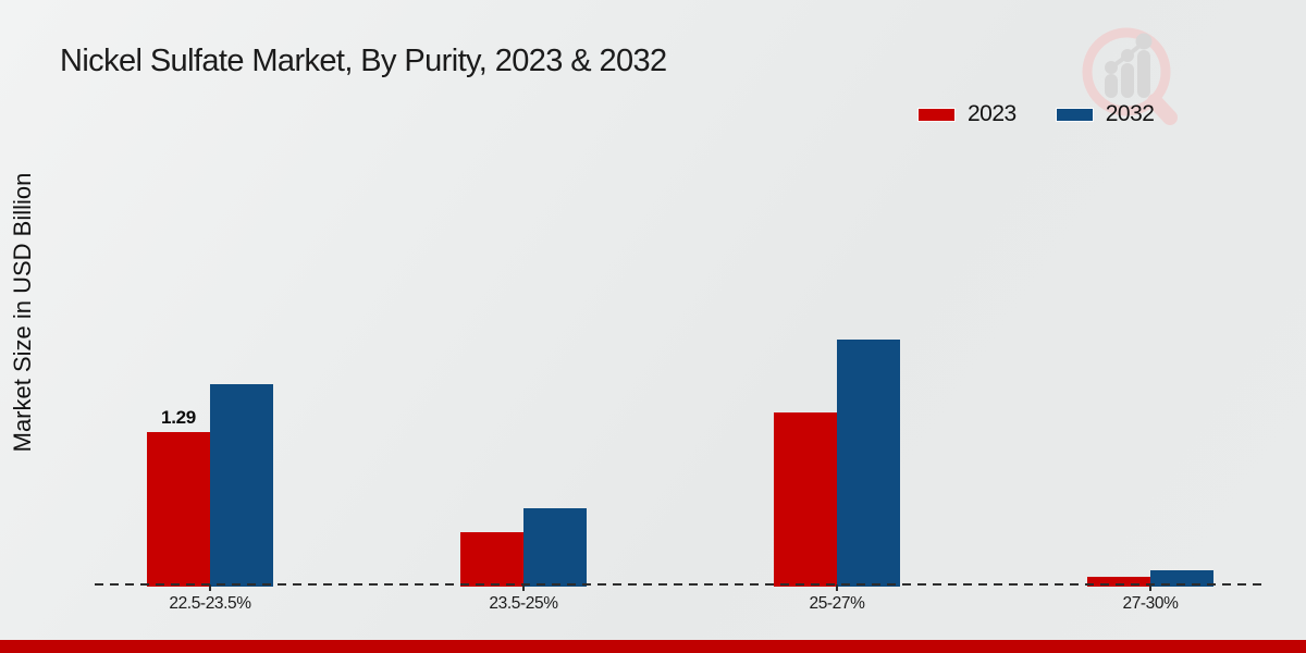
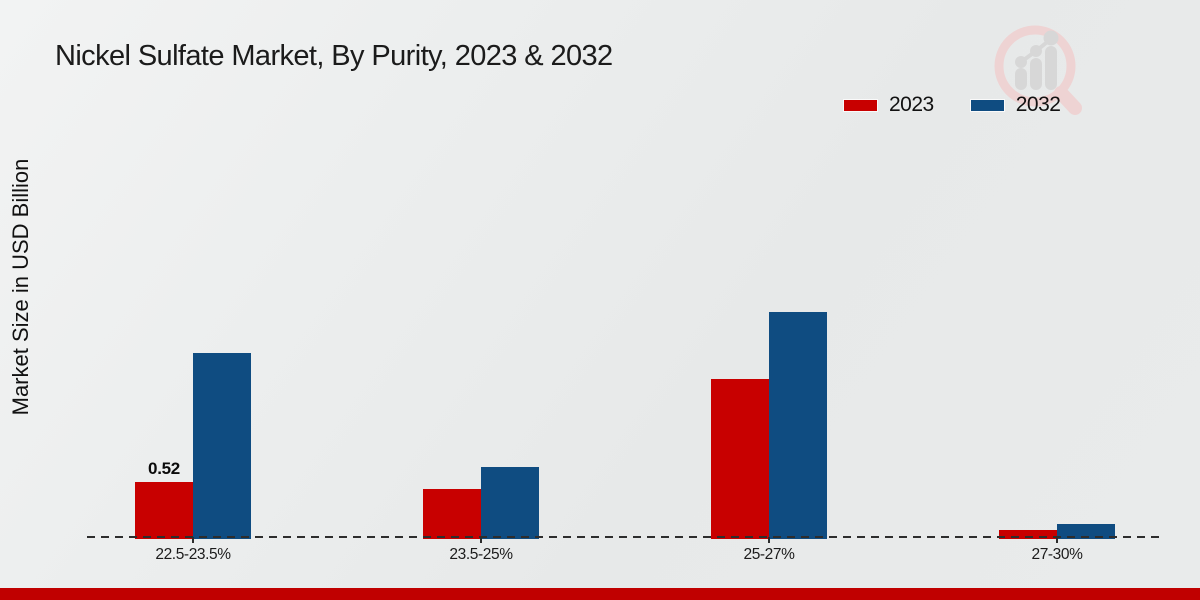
2023/22.5-23.5%: 1.29 -> 0.52
